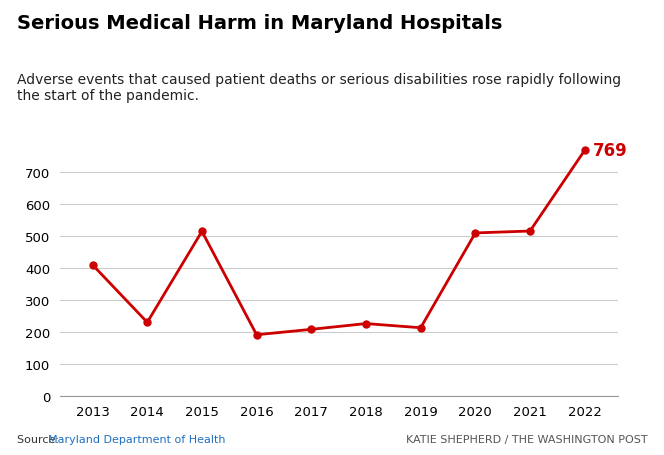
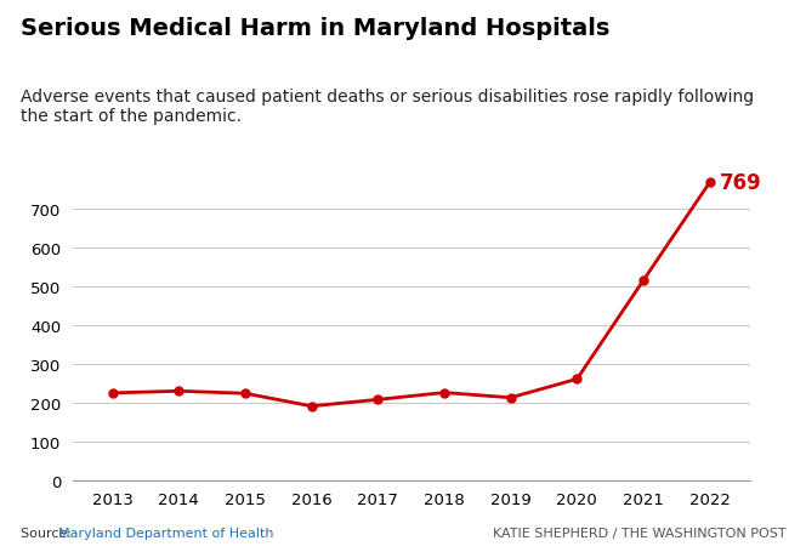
2013: 410 -> 225
2015: 515 -> 224
2020: 510 -> 261
